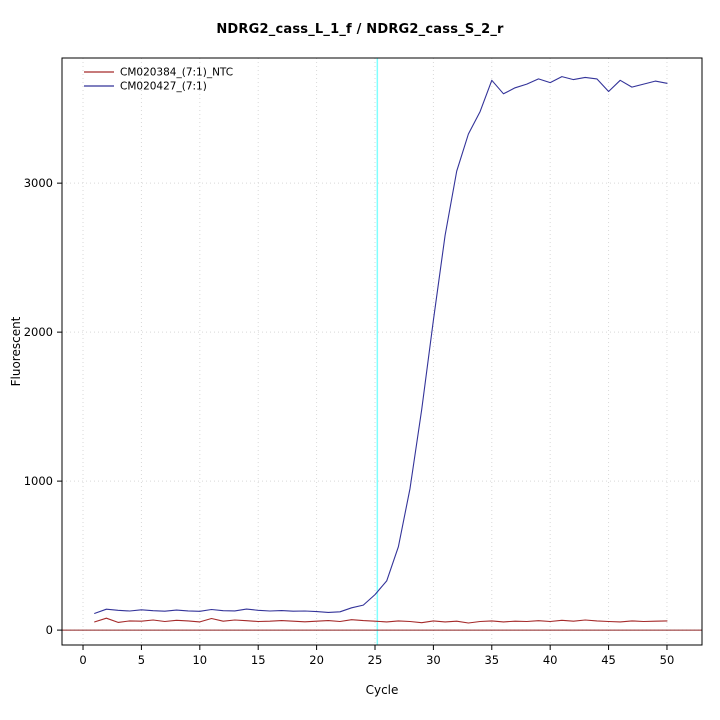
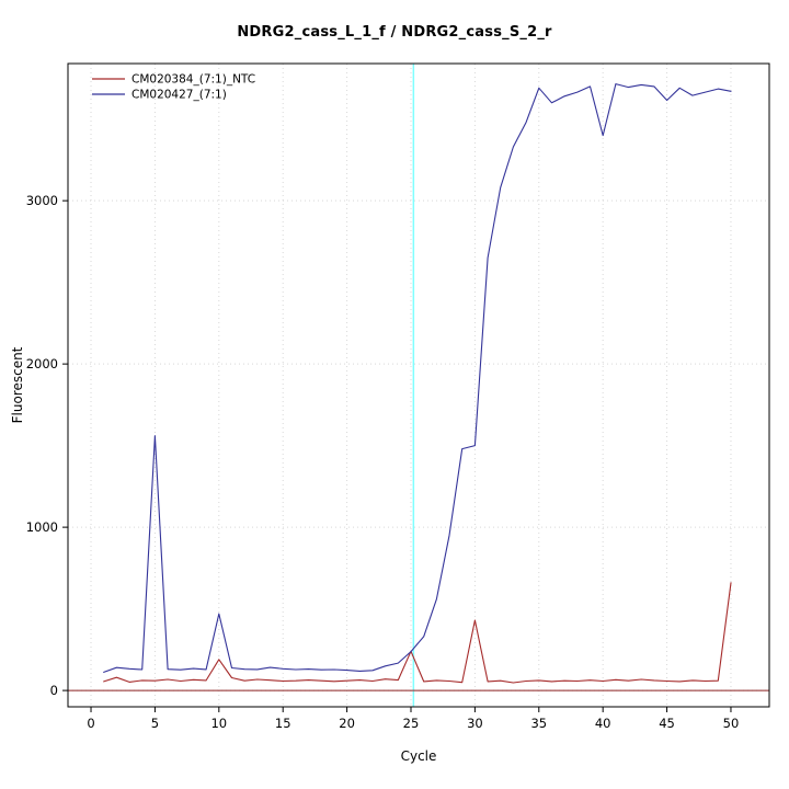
CM020427_(7:1)/5: 140 -> 1560
CM020384_(7:1)_NTC/10: 60 -> 190
CM020427_(7:1)/10: 130 -> 470
CM020384_(7:1)_NTC/25: 60 -> 240
CM020384_(7:1)_NTC/30: 60 -> 430
CM020427_(7:1)/30: 2080 -> 1500
CM020427_(7:1)/40: 3680 -> 3400
CM020384_(7:1)_NTC/50: 60 -> 660
